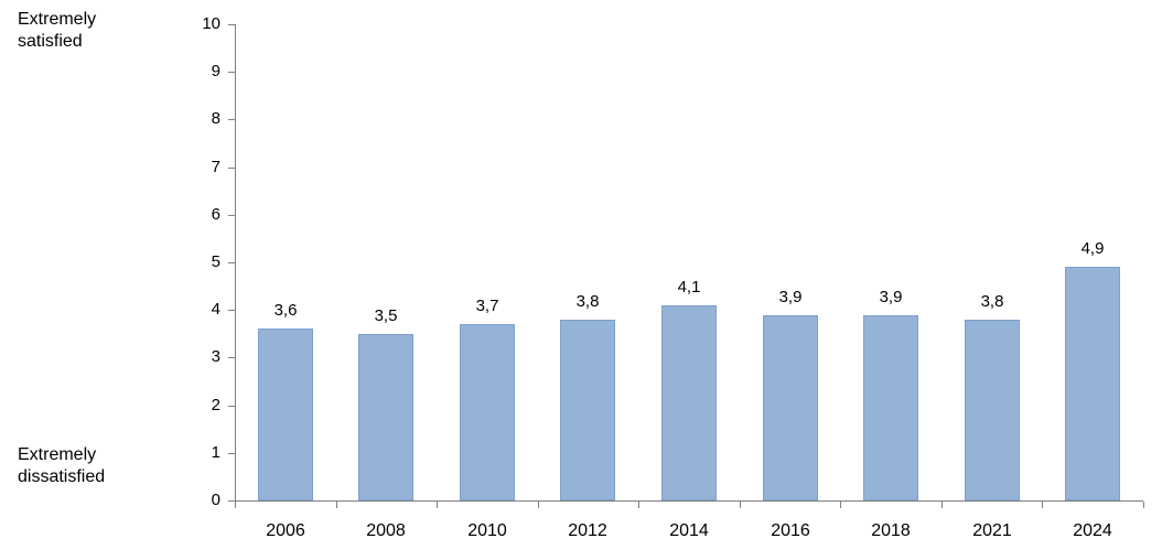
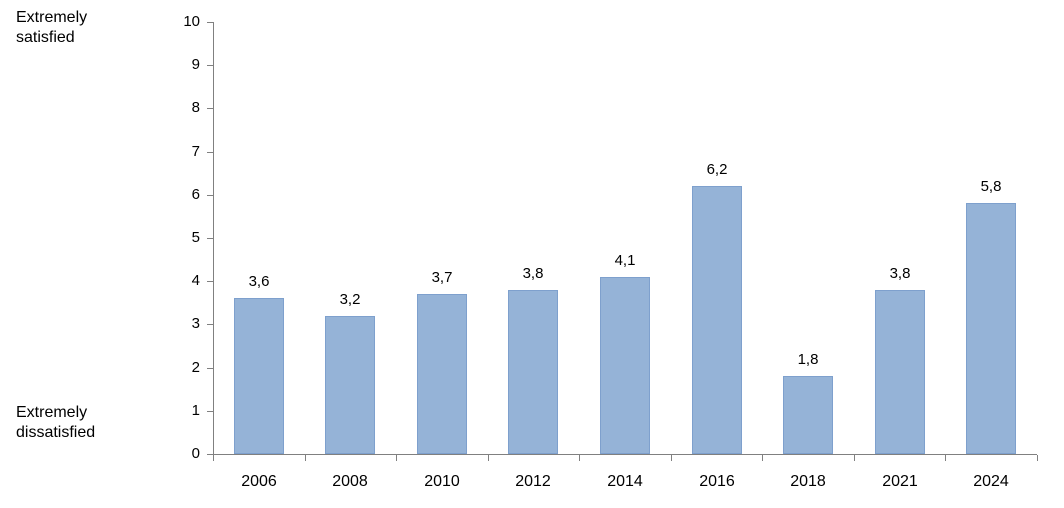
2008: 3,5 -> 3,2
2016: 3,9 -> 6,2
2018: 3,9 -> 1,8
2024: 4,9 -> 5,8
